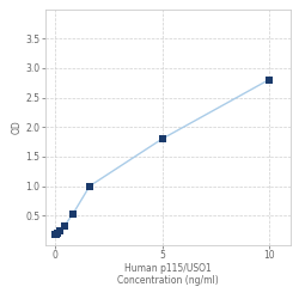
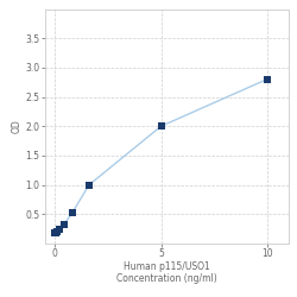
5: 1.80 -> 2.00
